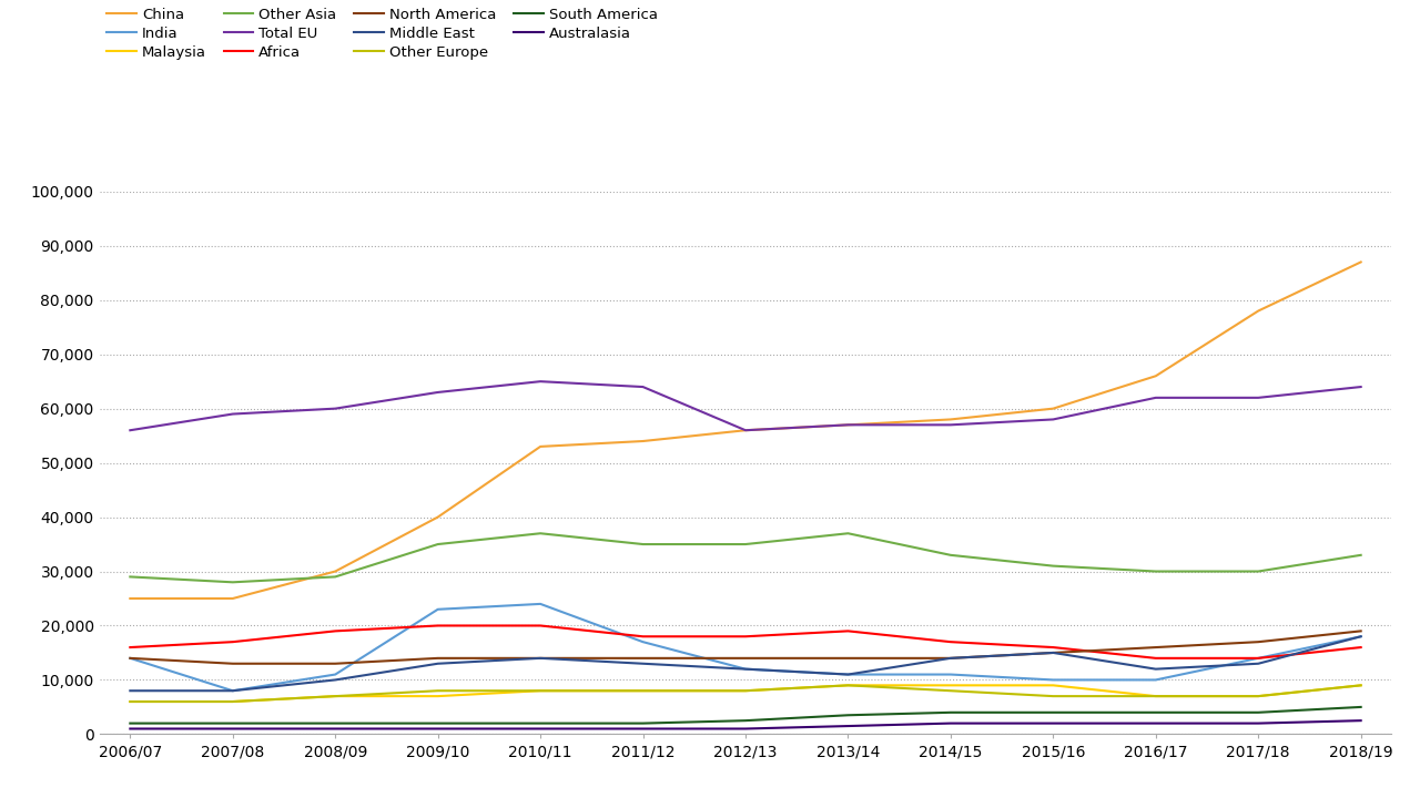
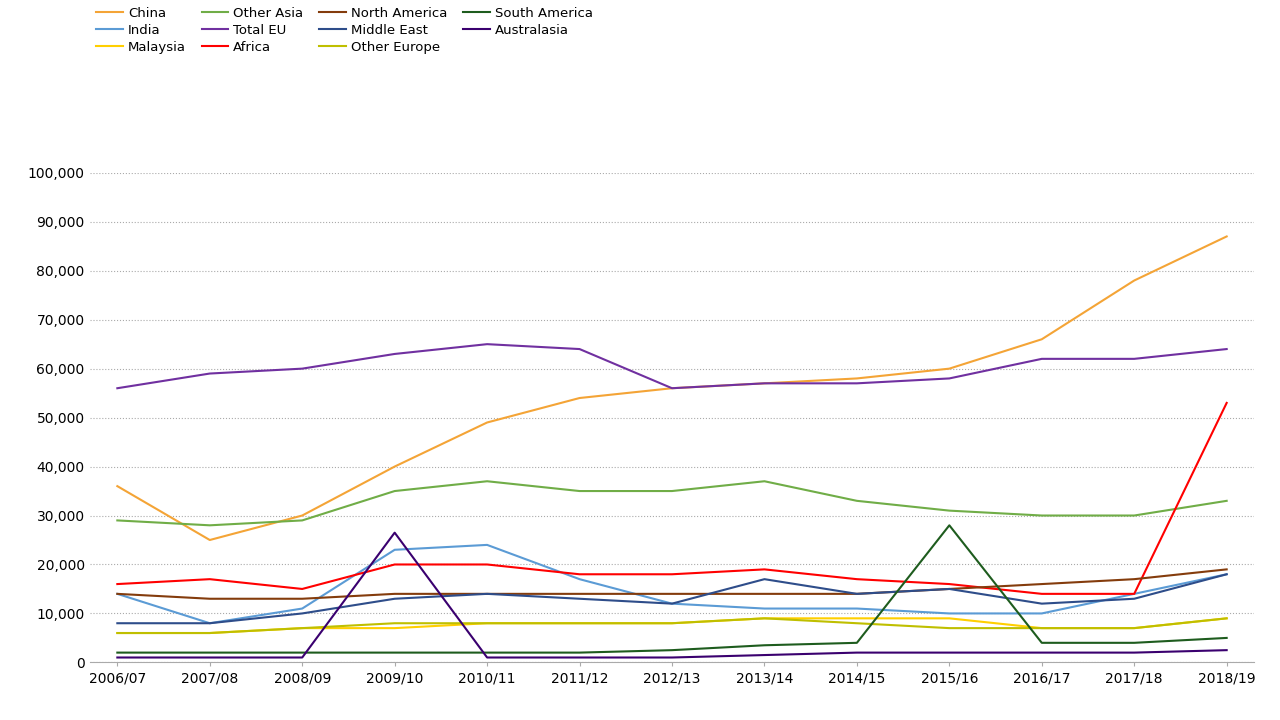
China/2006/07: 25,000 -> 36,000
Africa/2008/09: 19,000 -> 15,000
Australasia/2009/10: 1,000 -> 26,500
China/2010/11: 53,000 -> 49,000
Middle East/2013/14: 11,000 -> 17,000
South America/2015/16: 4,000 -> 28,000
Africa/2018/19: 16,000 -> 53,000
